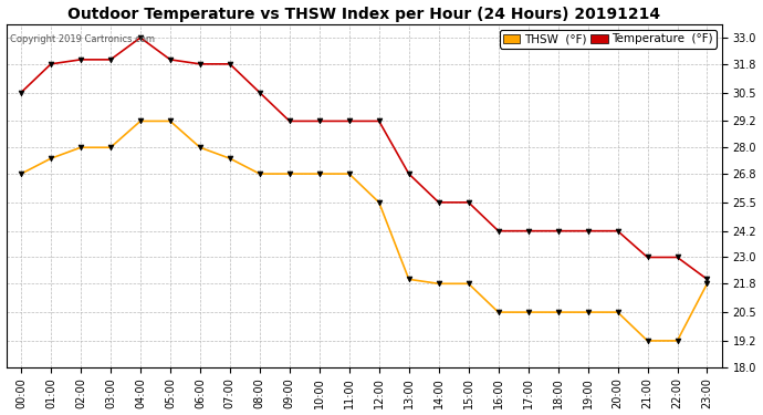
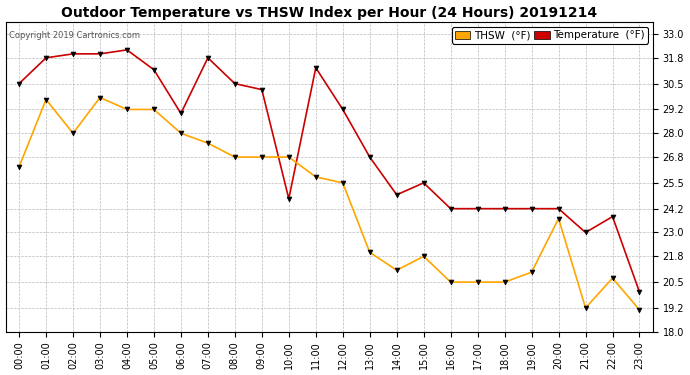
THSW (°F)/00:00: 26.8 -> 26.3
THSW (°F)/01:00: 27.5 -> 29.7
THSW (°F)/03:00: 28.0 -> 29.8
Temperature (°F)/04:00: 33.0 -> 32.2
Temperature (°F)/05:00: 32.0 -> 31.2
Temperature (°F)/06:00: 31.8 -> 29.0
Temperature (°F)/09:00: 29.2 -> 30.2
Temperature (°F)/10:00: 29.2 -> 24.7
THSW (°F)/11:00: 26.8 -> 25.8
Temperature (°F)/11:00: 29.2 -> 31.3
THSW (°F)/14:00: 21.8 -> 21.1
Temperature (°F)/14:00: 25.5 -> 24.9
THSW (°F)/19:00: 20.5 -> 21.0
THSW (°F)/20:00: 20.5 -> 23.7
THSW (°F)/22:00: 19.2 -> 20.7
Temperature (°F)/22:00: 23.0 -> 23.8
THSW (°F)/23:00: 21.8 -> 19.1
Temperature (°F)/23:00: 22.0 -> 20.0
